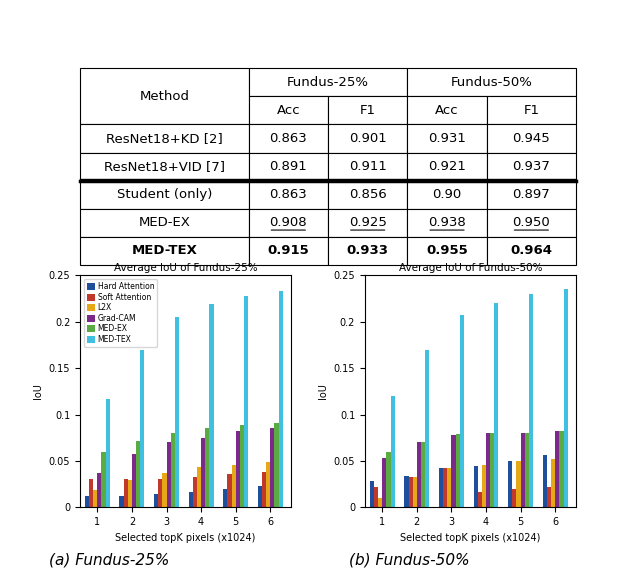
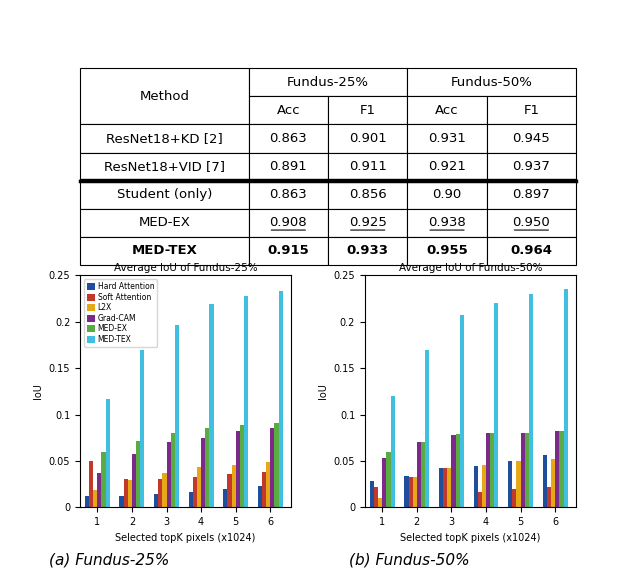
Average IoU of Fundus-25%/Soft Attention/1: 0.031 -> 0.050
Average IoU of Fundus-25%/MED-TEX/3: 0.205 -> 0.196
